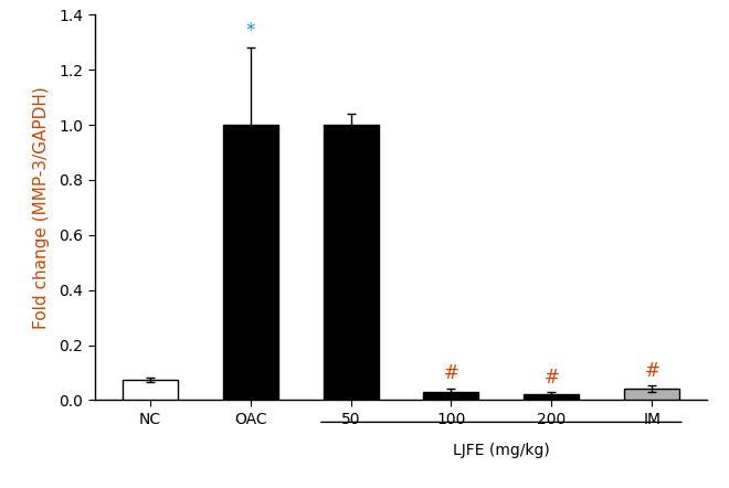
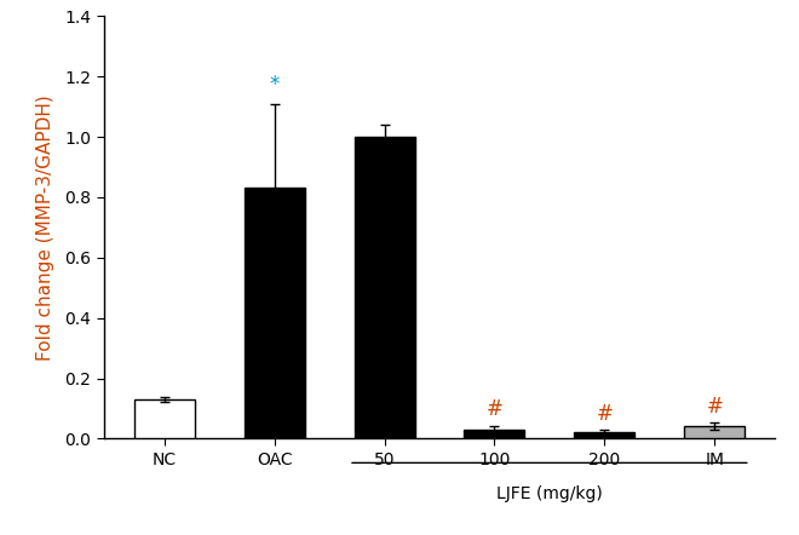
NC: 0.075 -> 0.130
OAC: 1.000 -> 0.830
